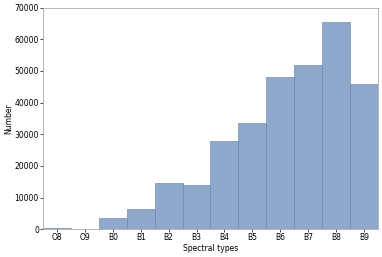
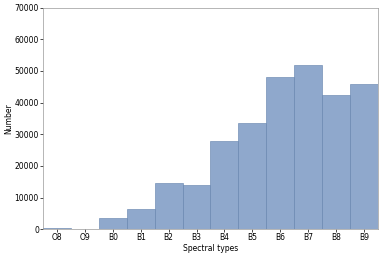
B8: 65500 -> 42500
